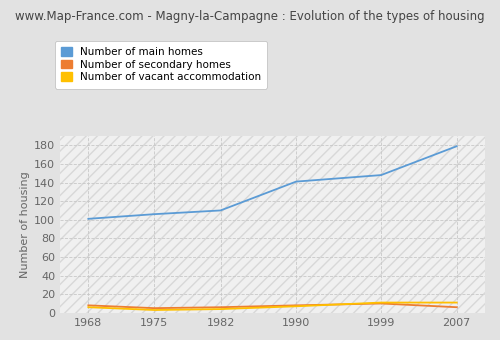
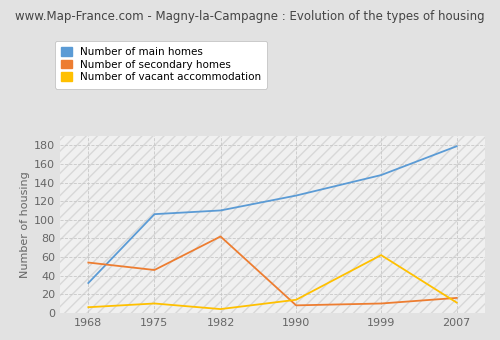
Number of main homes/1968: 101 -> 32
Number of secondary homes/1968: 8 -> 54
Number of secondary homes/1975: 5 -> 46
Number of vacant accommodation/1975: 3 -> 10
Number of secondary homes/1982: 6 -> 82
Number of main homes/1990: 141 -> 126
Number of vacant accommodation/1990: 7 -> 14
Number of vacant accommodation/1999: 11 -> 62
Number of secondary homes/2007: 6 -> 16
